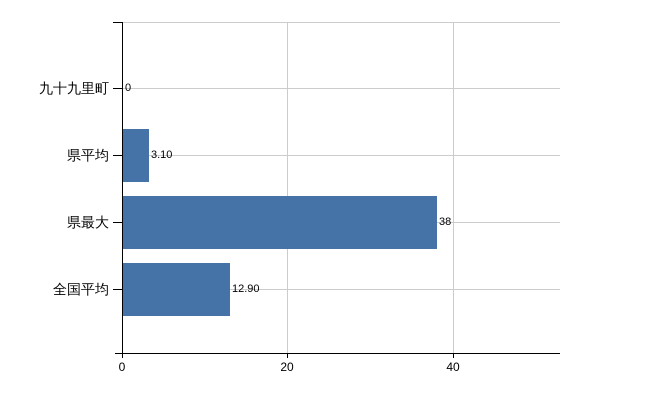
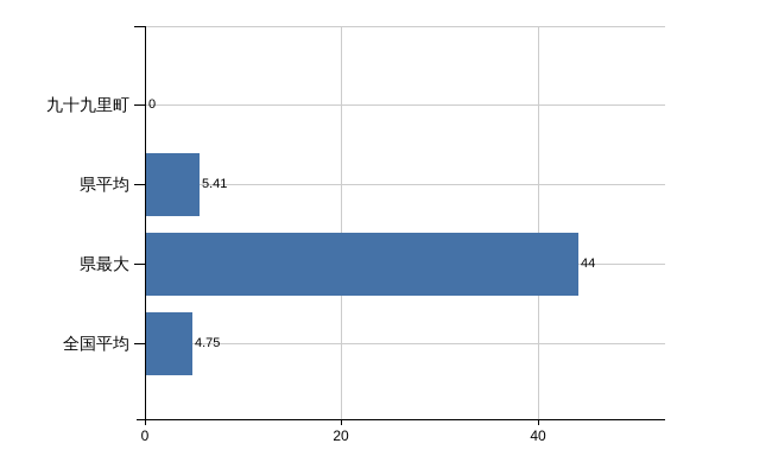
県平均: 3.10 -> 5.41
県最大: 38 -> 44
全国平均: 12.90 -> 4.75
